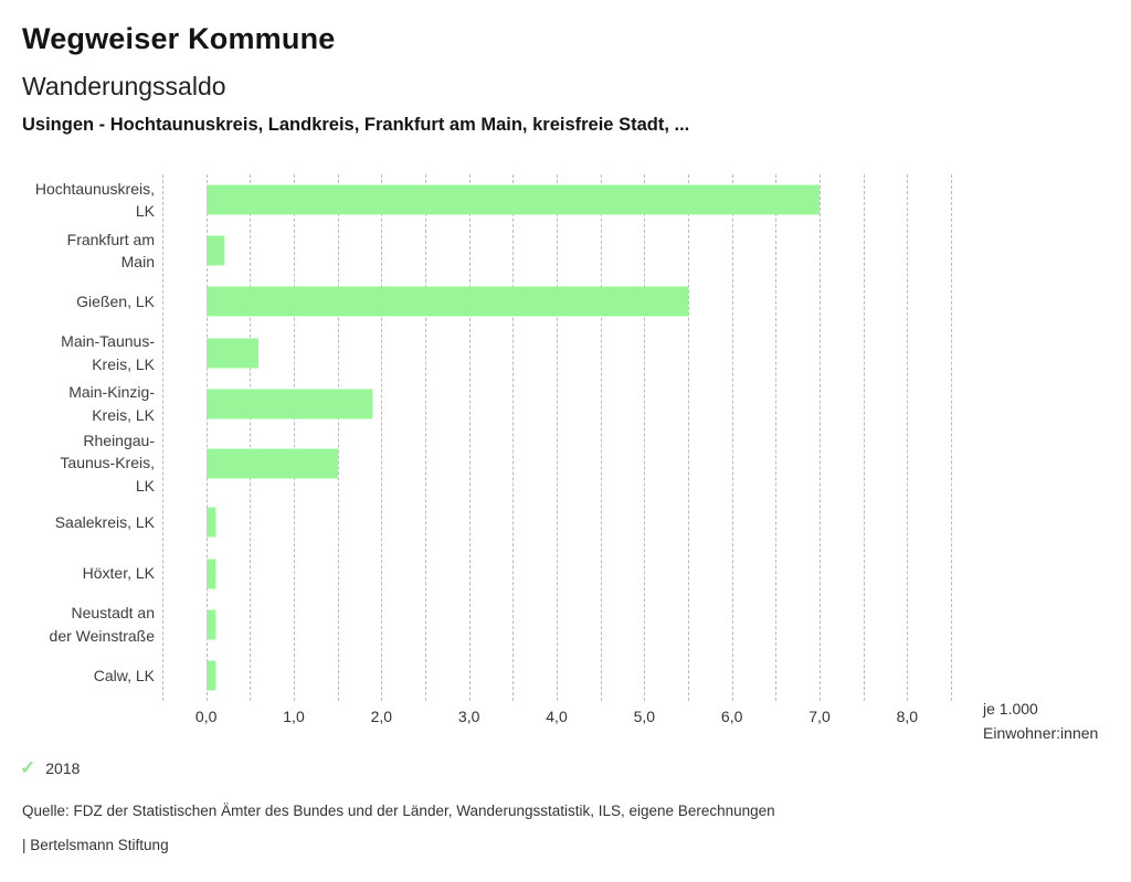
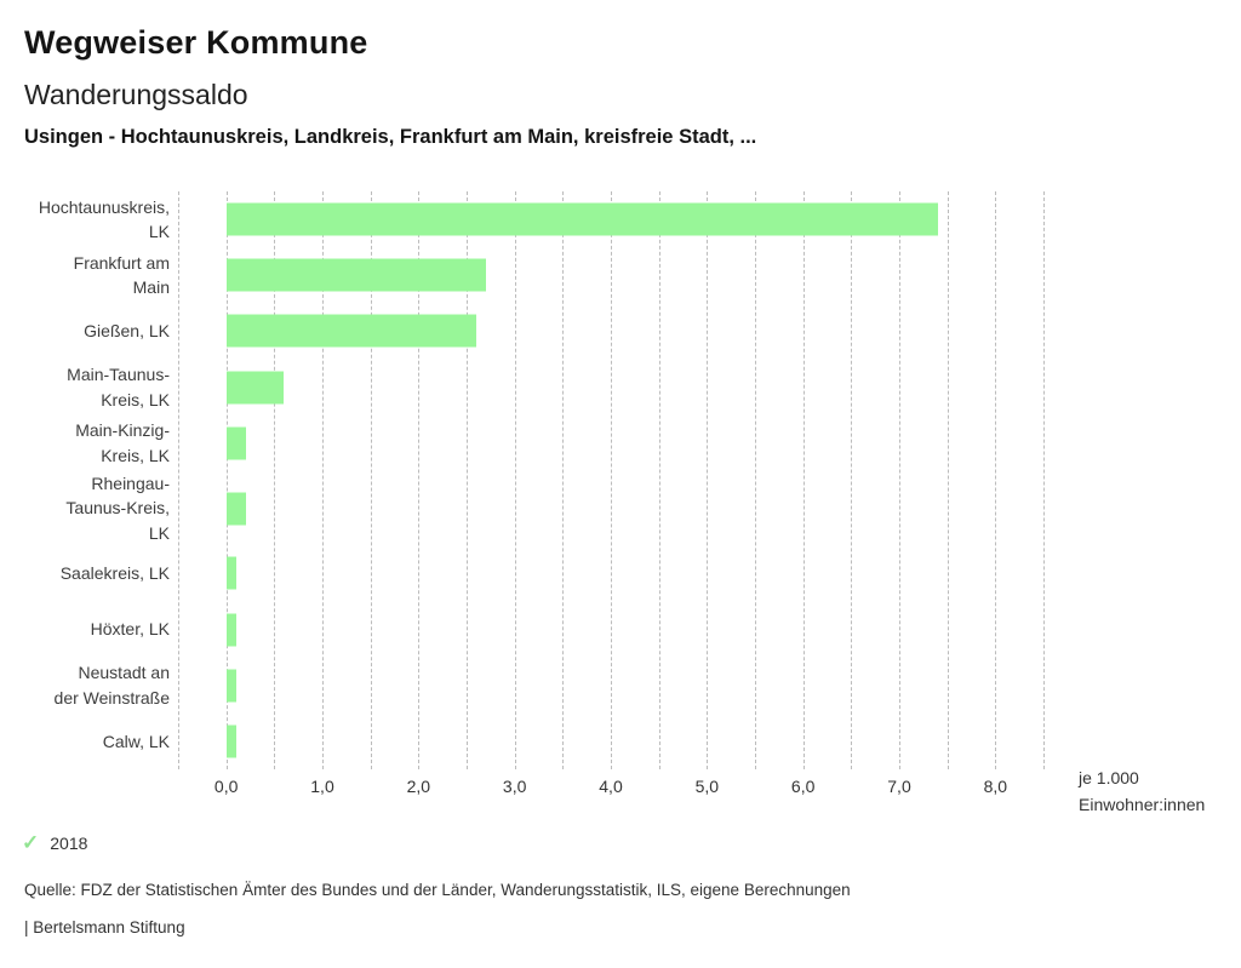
Hochtaunuskreis, LK: 7,0 -> 7,4
Frankfurt am Main: 0,2 -> 2,7
Gießen, LK: 5,5 -> 2,6
Main-Kinzig- Kreis, LK: 1,9 -> 0,2
Rheingau- Taunus-Kreis, LK: 1,5 -> 0,2
